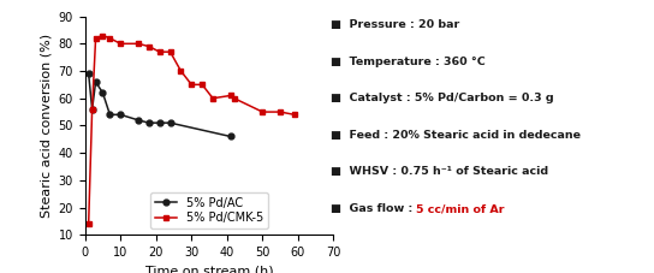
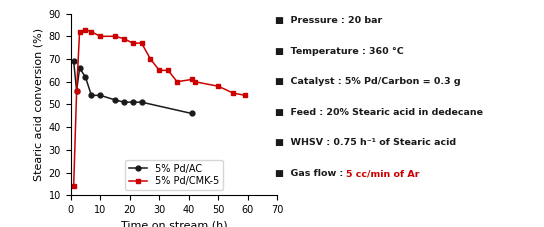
5% Pd/CMK-5/50: 55 -> 58
